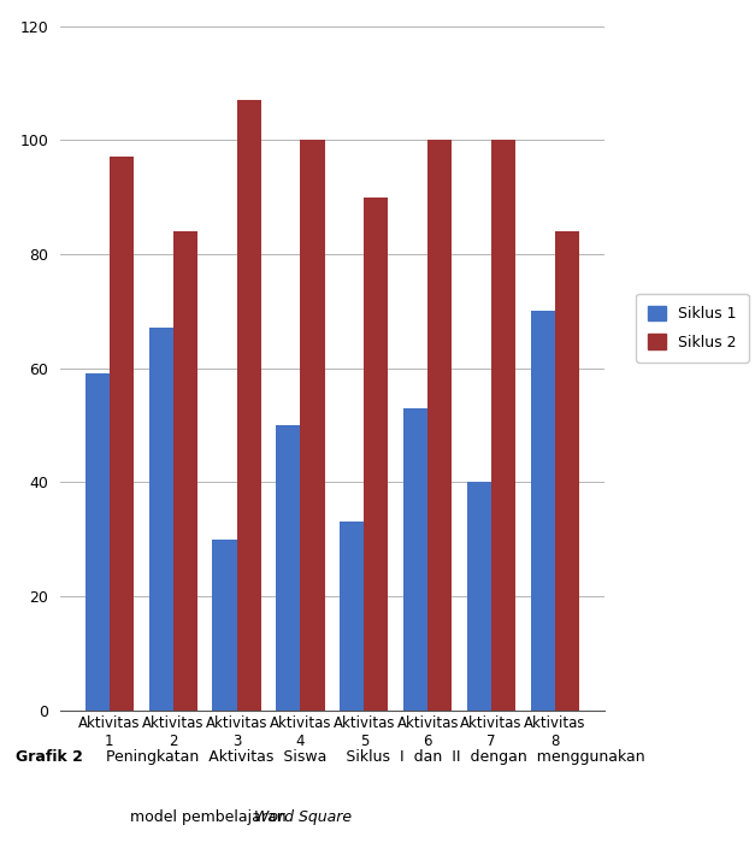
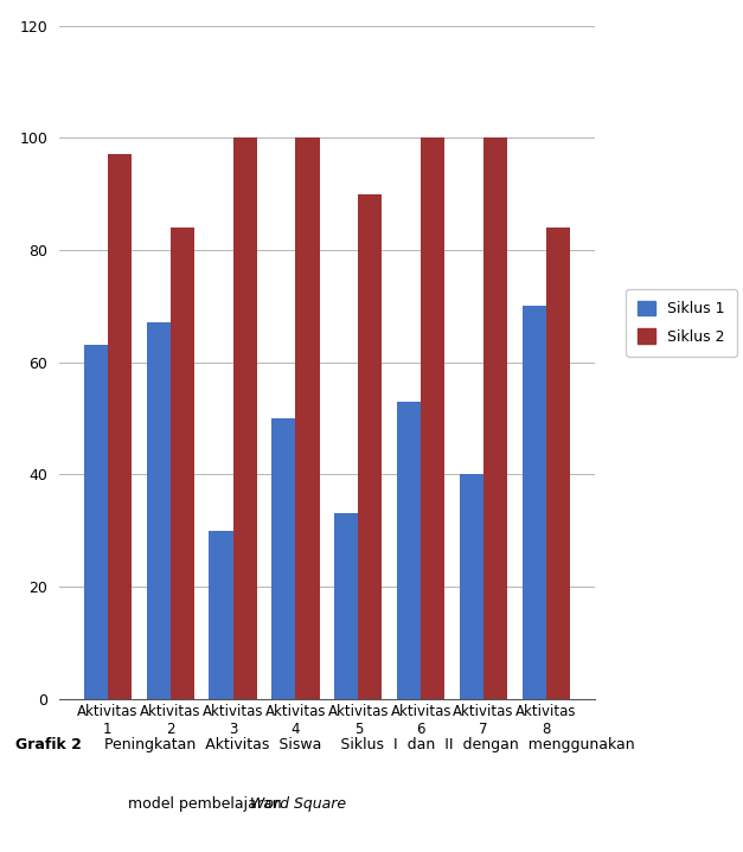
Siklus 1/Aktivitas 1: 59 -> 63
Siklus 2/Aktivitas 3: 107 -> 100
